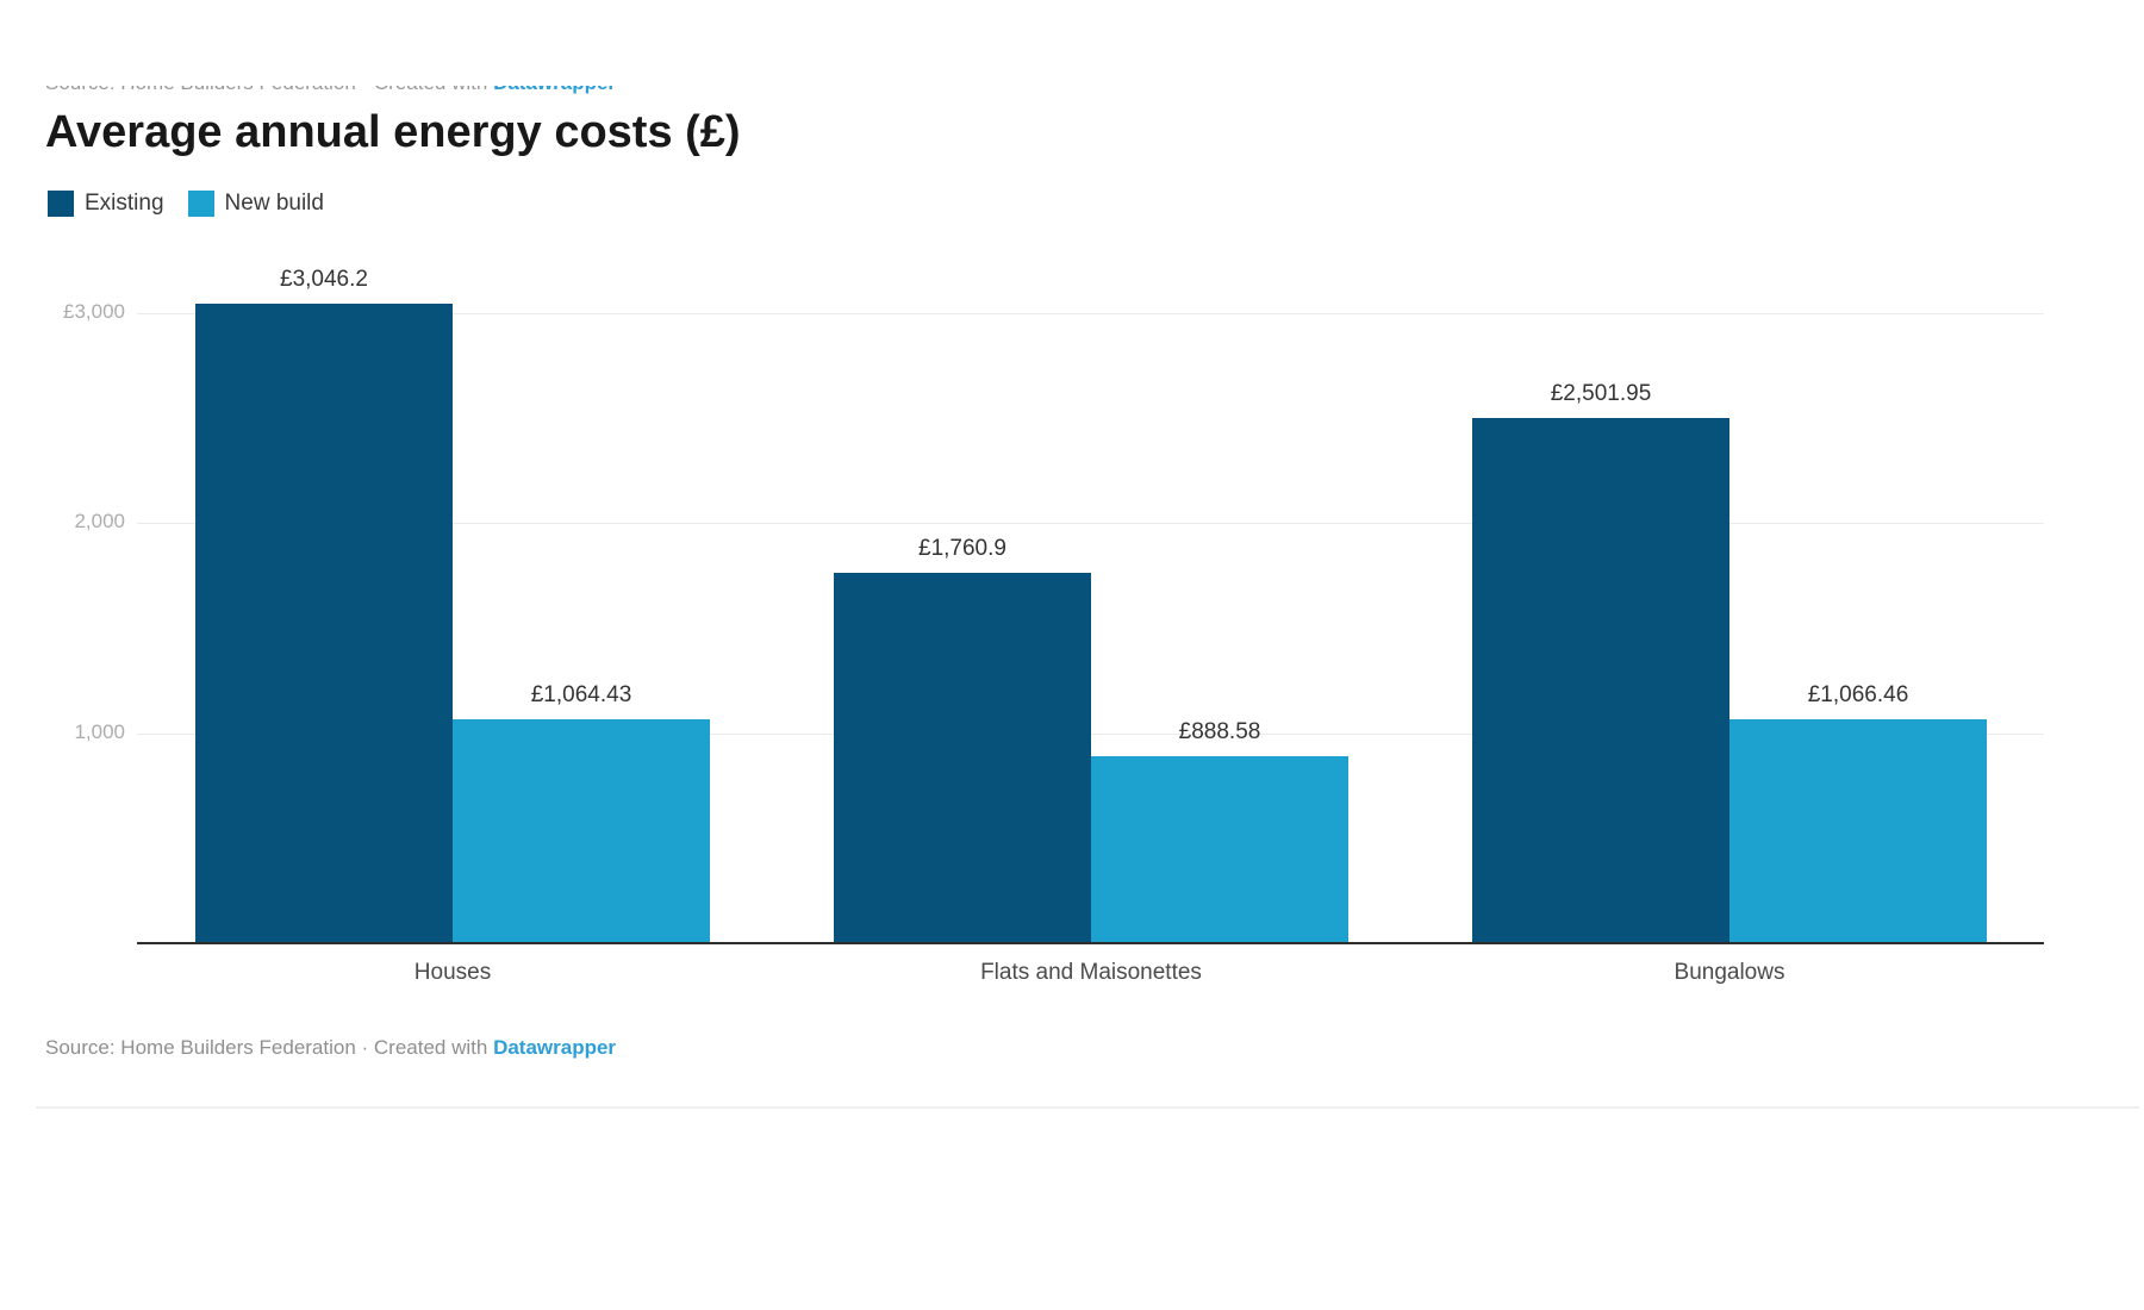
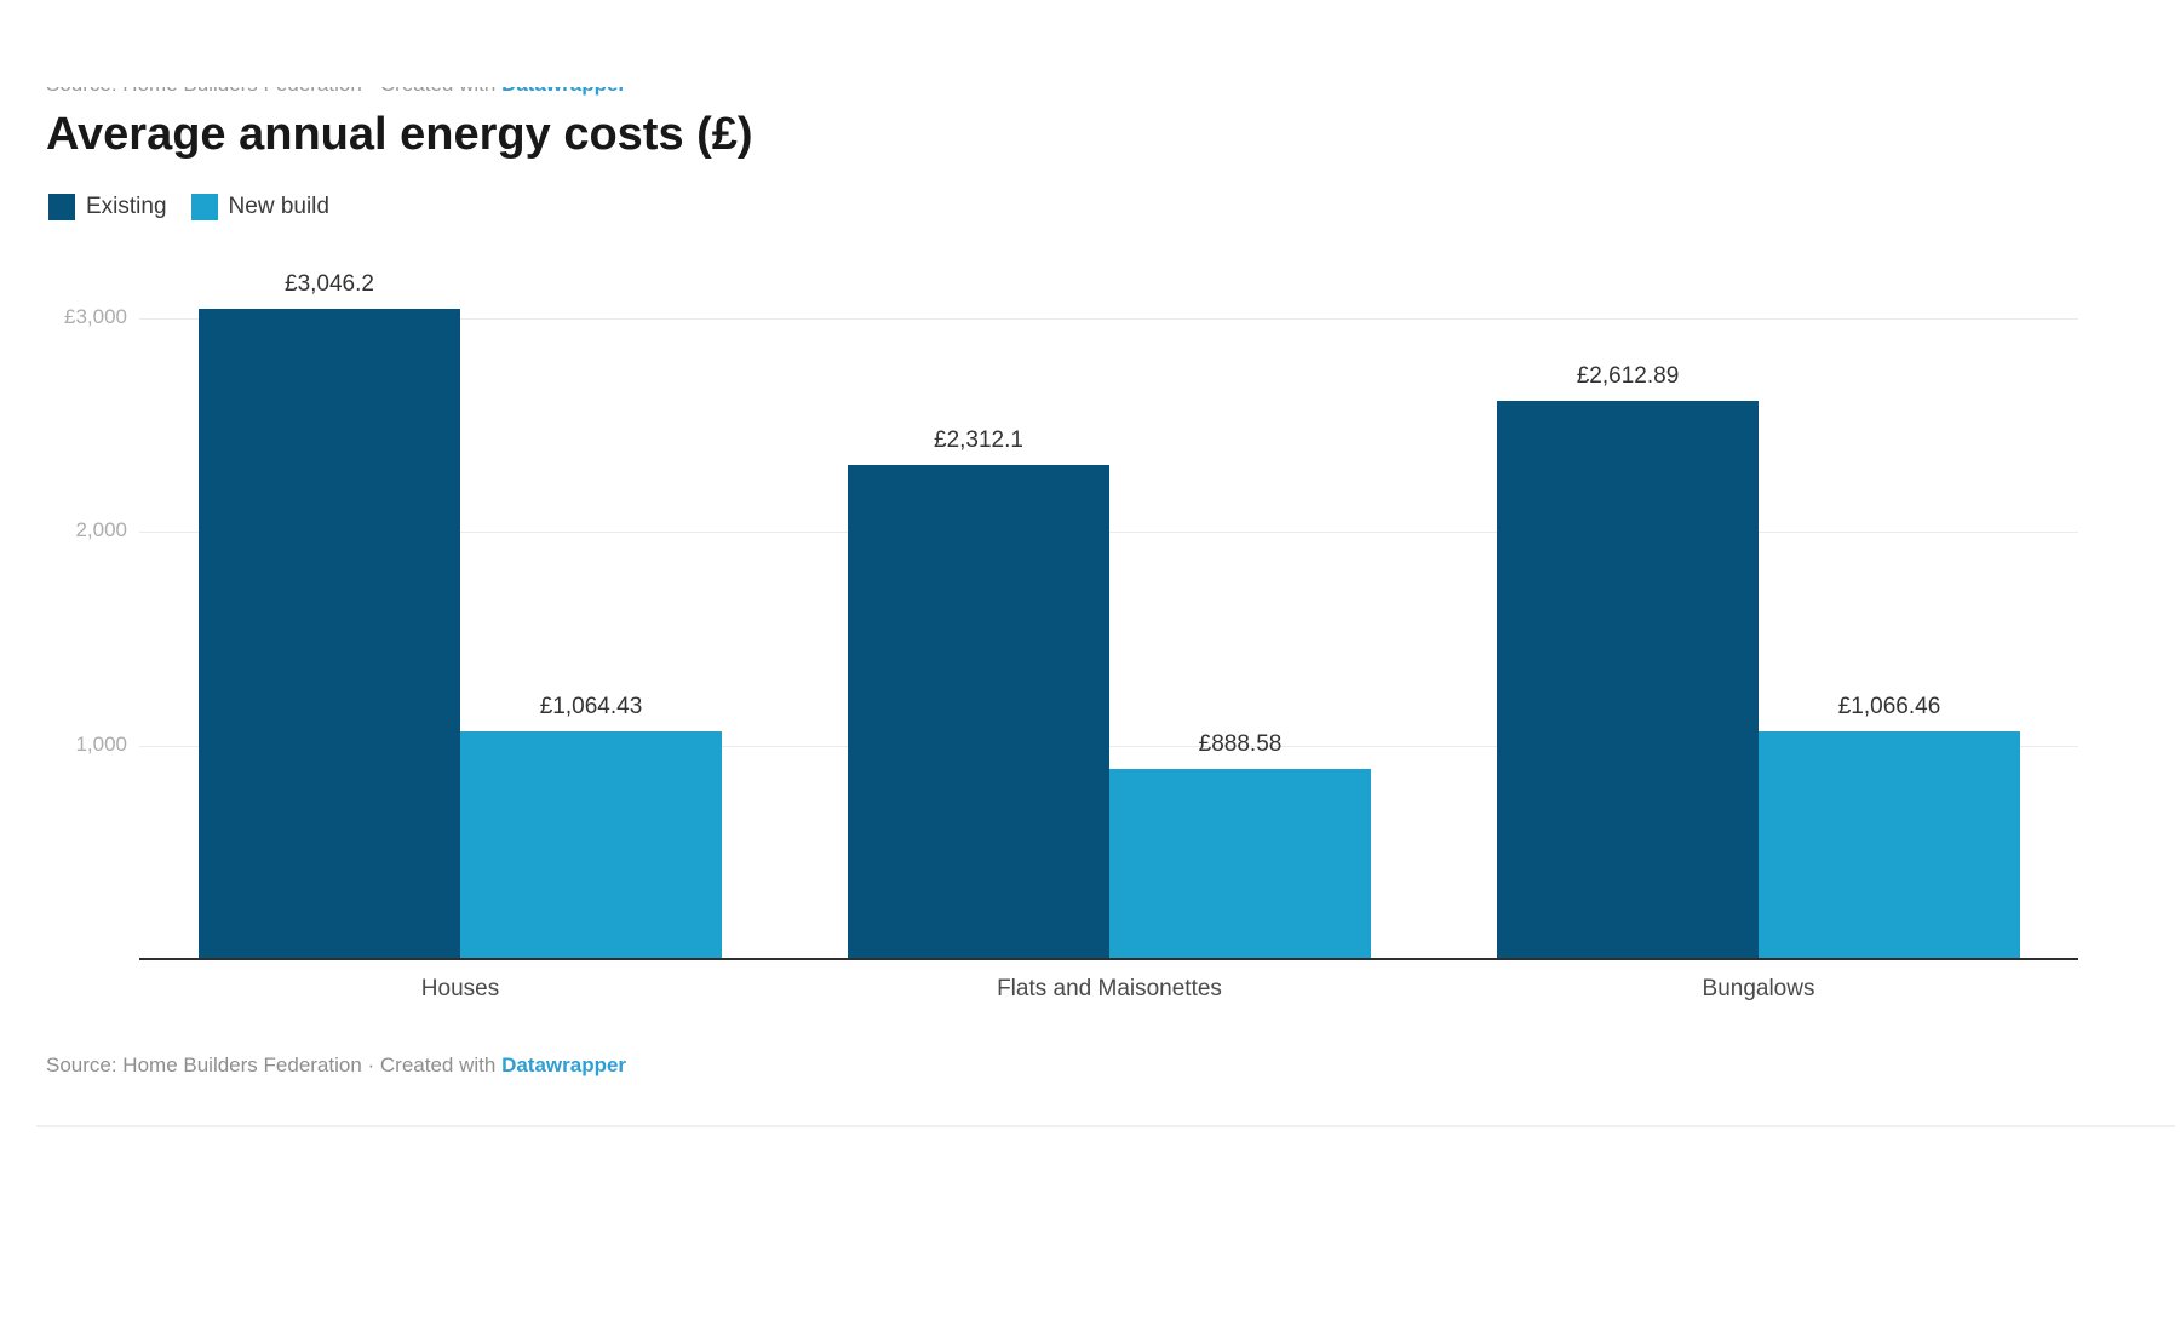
Existing/Flats and Maisonettes: £1,760.9 -> £2,312.1
Existing/Bungalows: £2,501.95 -> £2,612.89
